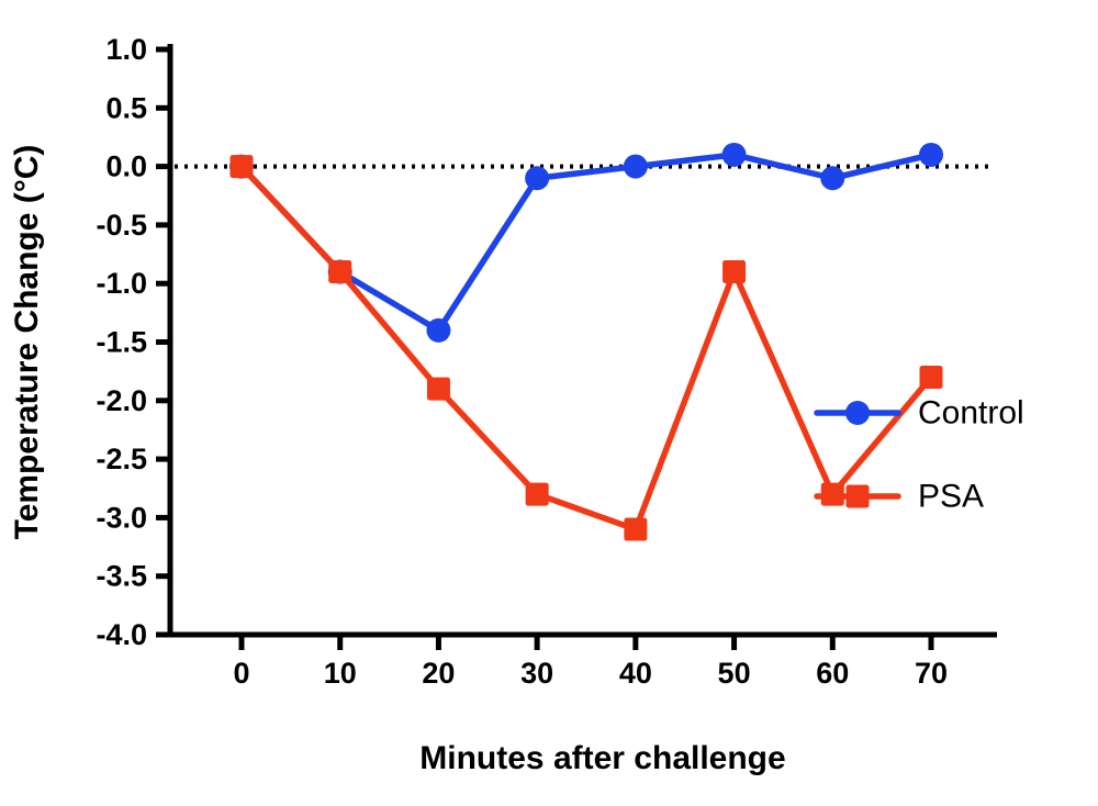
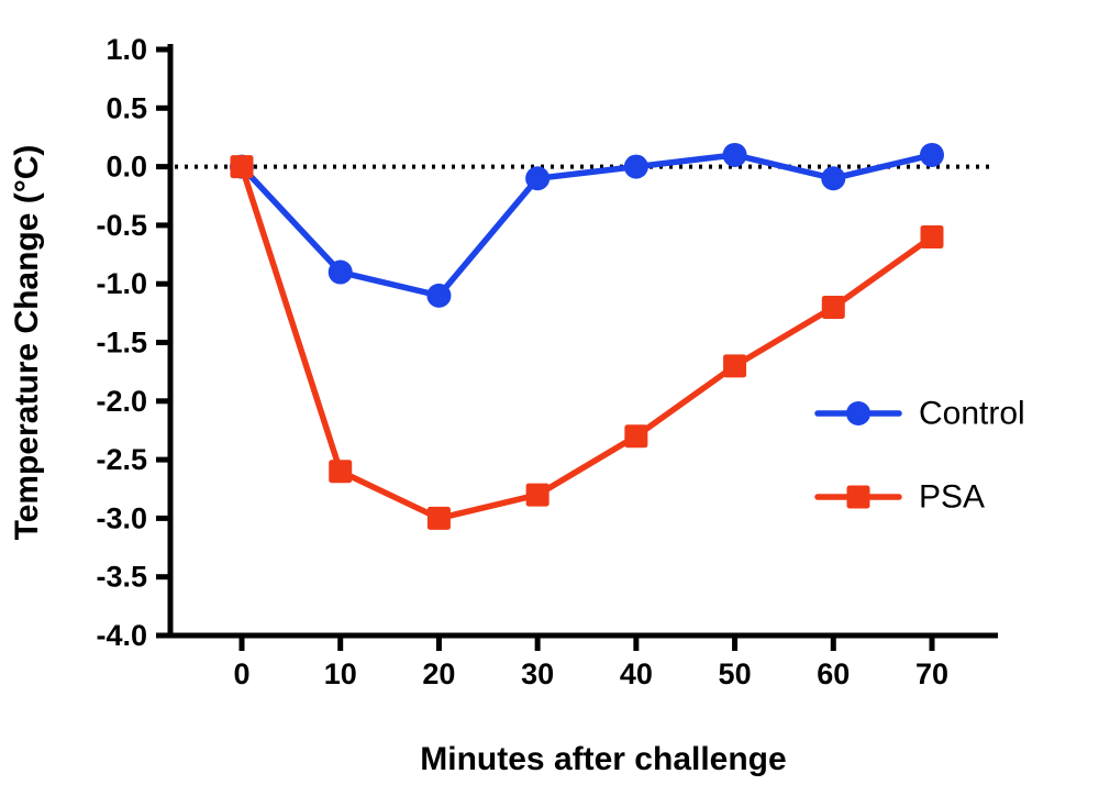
PSA/10: -0.9 -> -2.6
Control/20: -1.4 -> -1.1
PSA/20: -1.9 -> -3.0
PSA/40: -3.1 -> -2.3
PSA/50: -0.9 -> -1.7
PSA/60: -2.8 -> -1.2
PSA/70: -1.8 -> -0.6
